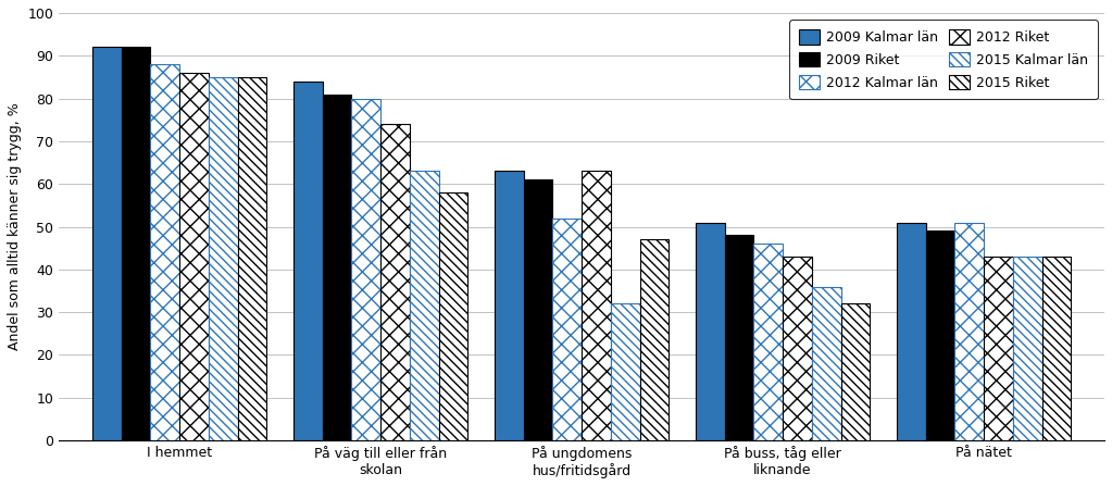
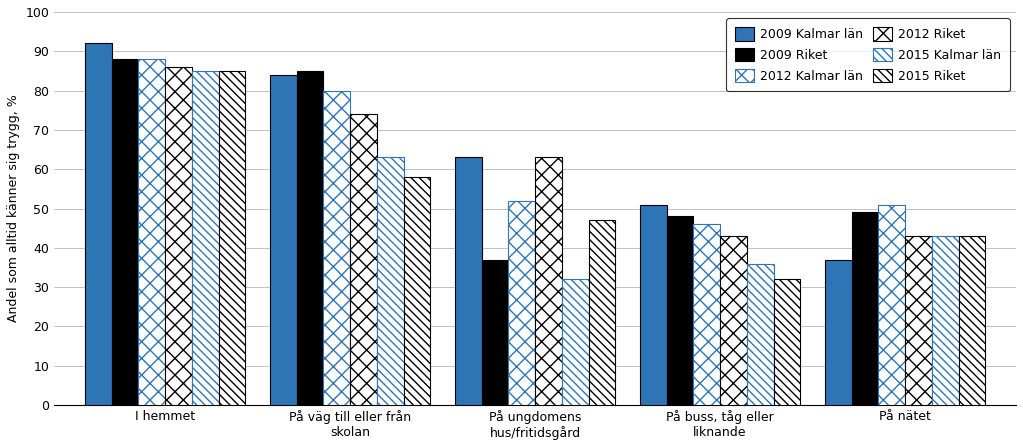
2009 Riket/I hemmet: 92 -> 88
2009 Riket/På väg till eller från skolan: 81 -> 85
2009 Riket/På ungdomens hus/fritidsgård: 61 -> 37
2009 Kalmar län/På nätet: 51 -> 37
